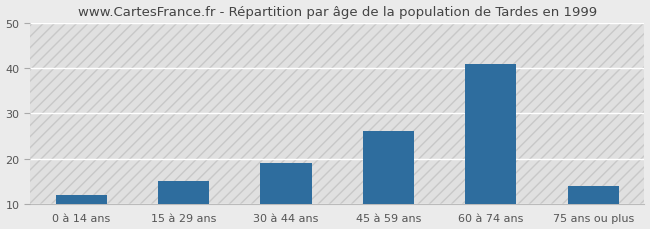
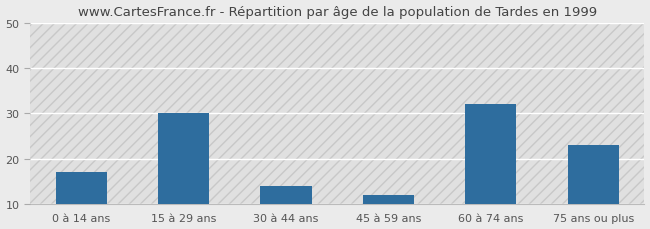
0 à 14 ans: 12 -> 17
15 à 29 ans: 15 -> 30
30 à 44 ans: 19 -> 14
45 à 59 ans: 26 -> 12
60 à 74 ans: 41 -> 32
75 ans ou plus: 14 -> 23
